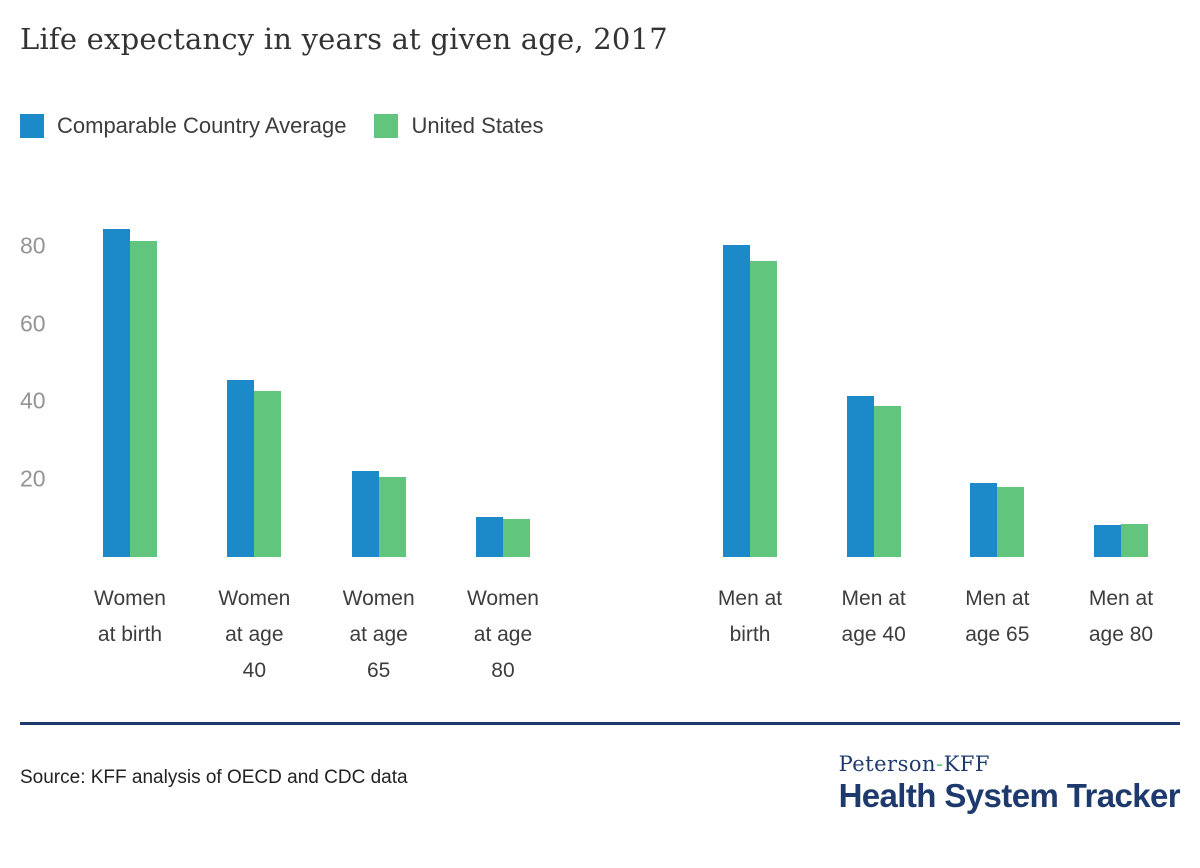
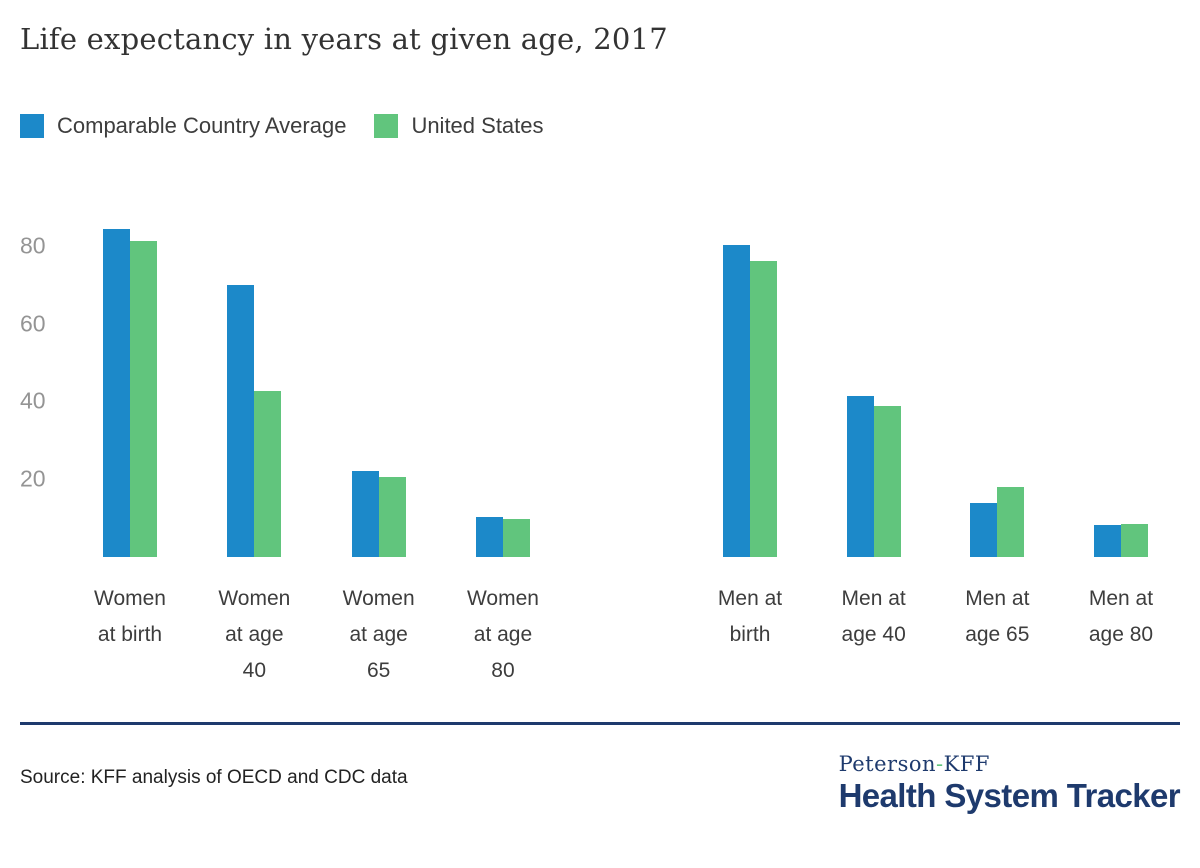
Comparable Country Average/Women at age 40: 45 -> 70
Comparable Country Average/Men at age 65: 19 -> 14
